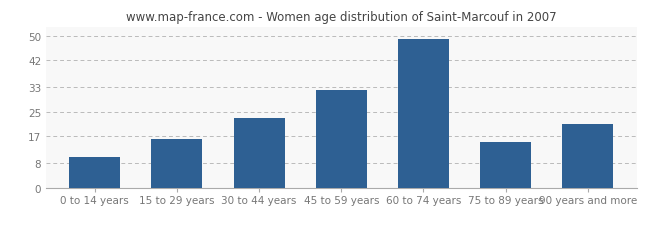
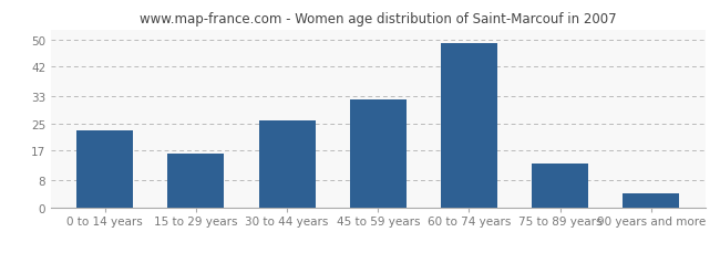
0 to 14 years: 10 -> 23
30 to 44 years: 23 -> 26
75 to 89 years: 15 -> 13
90 years and more: 21 -> 4
